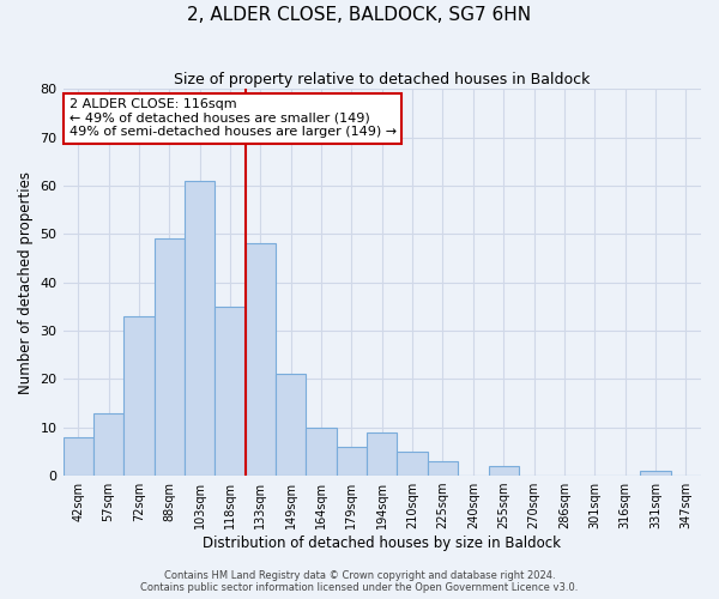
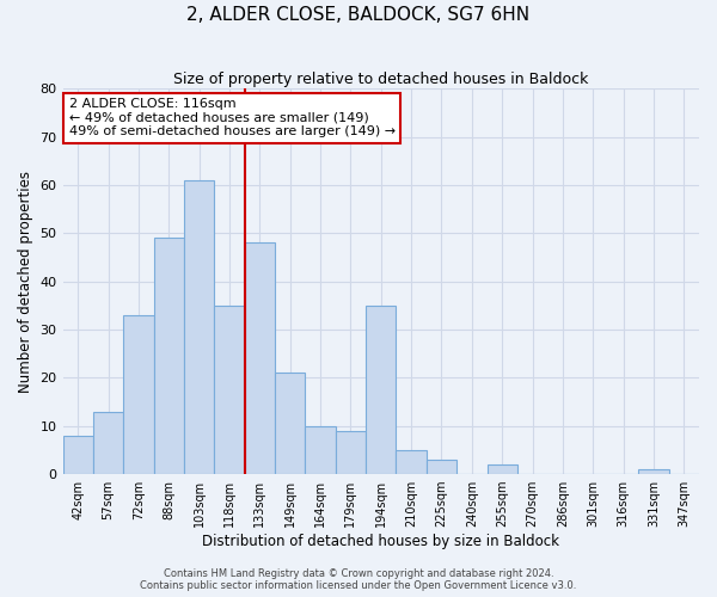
179sqm: 6 -> 9
194sqm: 9 -> 35
